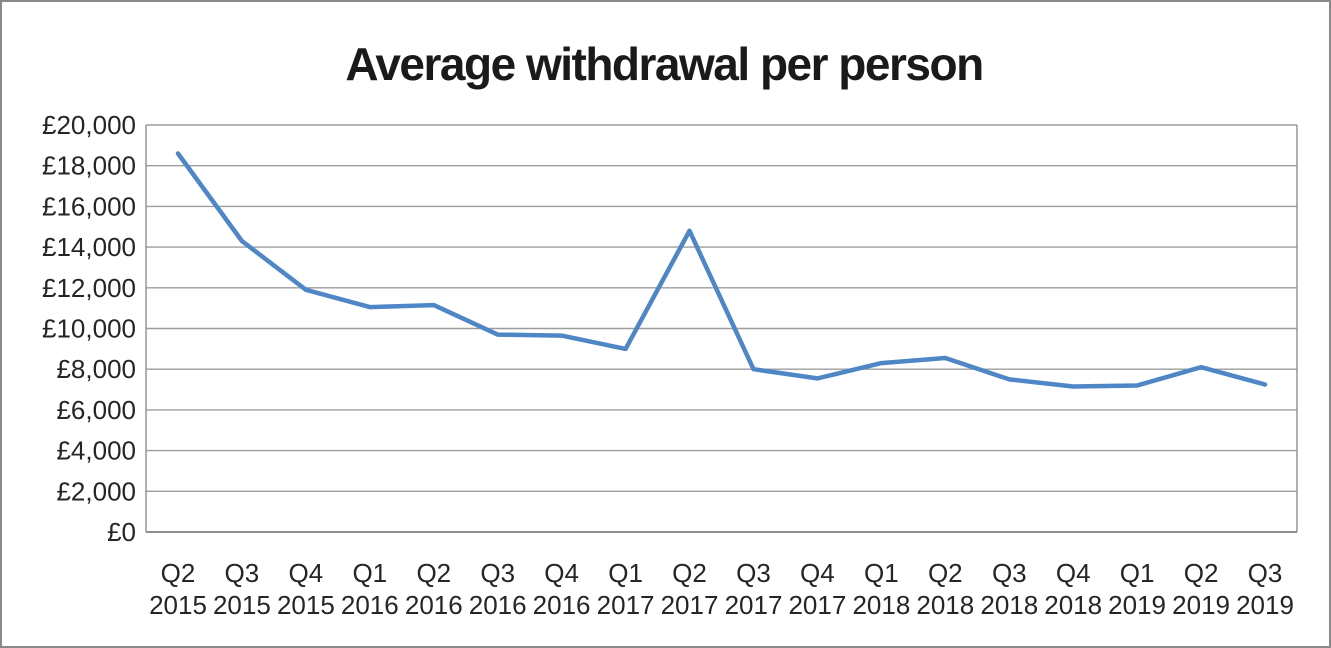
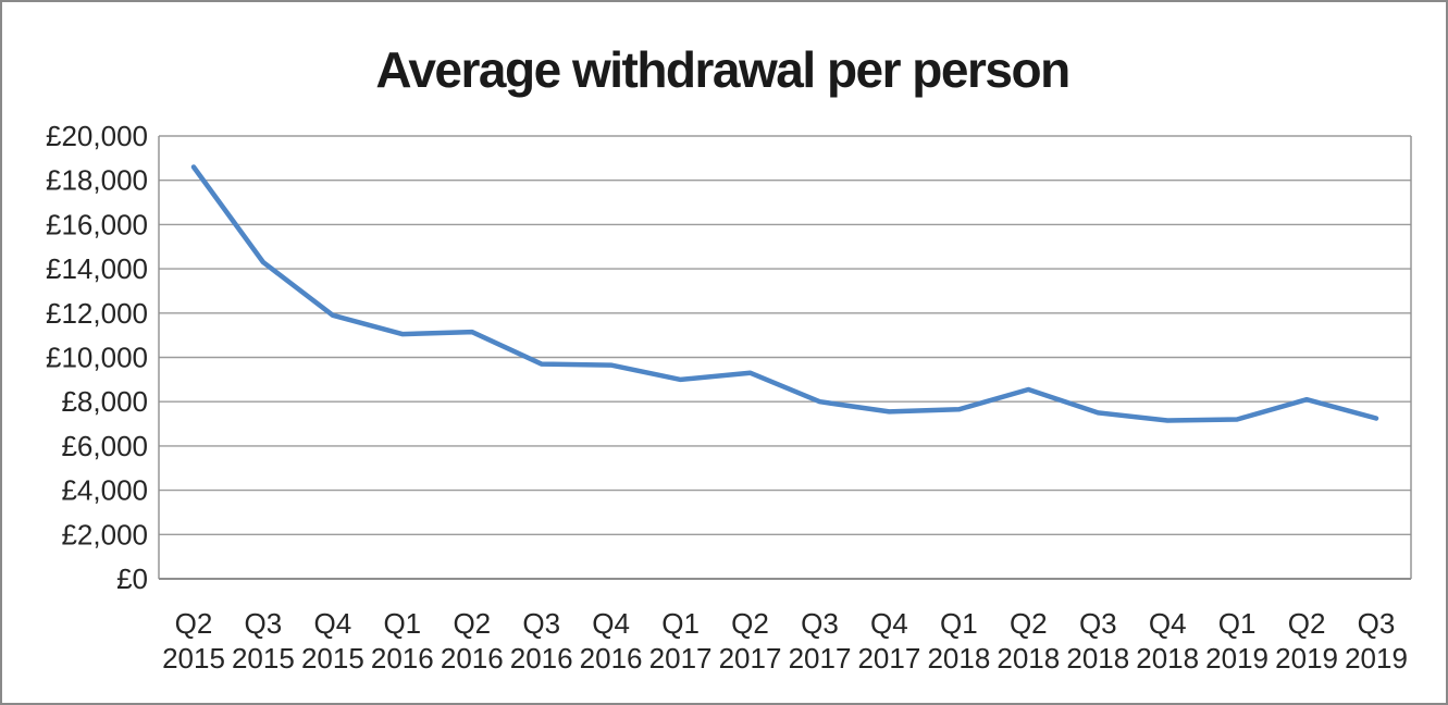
Q2 2017: £14800 -> £9300
Q1 2018: £8300 -> £7600
